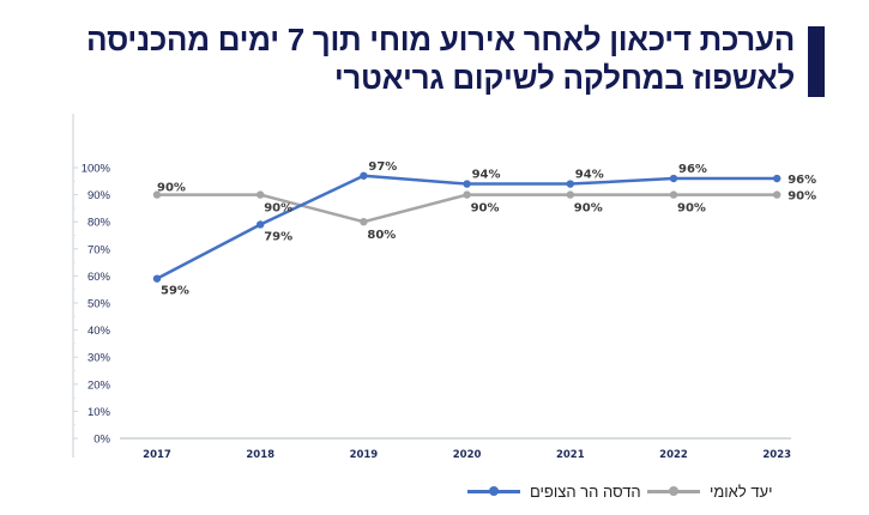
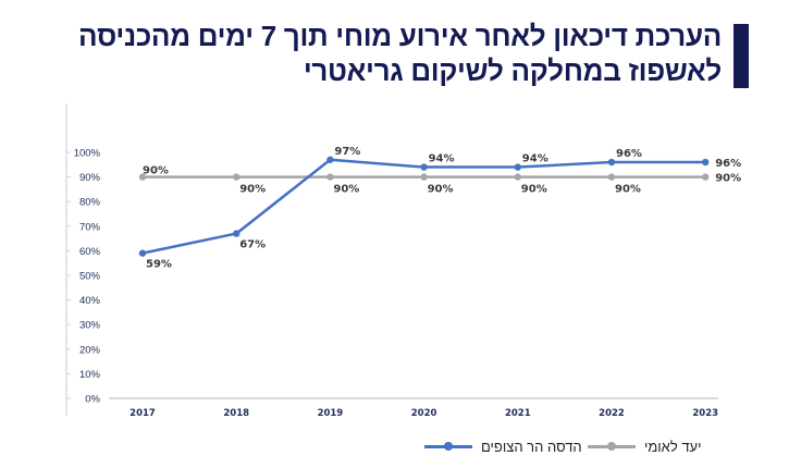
הדסה הר הצופים/2018: 79% -> 67%
יעד לאומי/2019: 80% -> 90%
